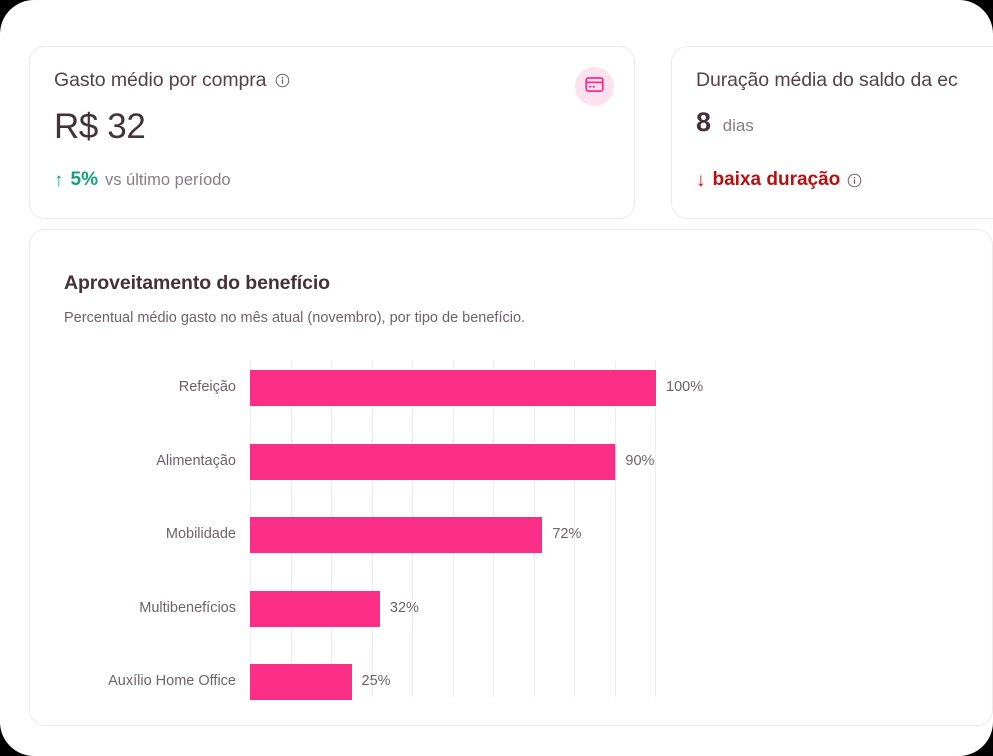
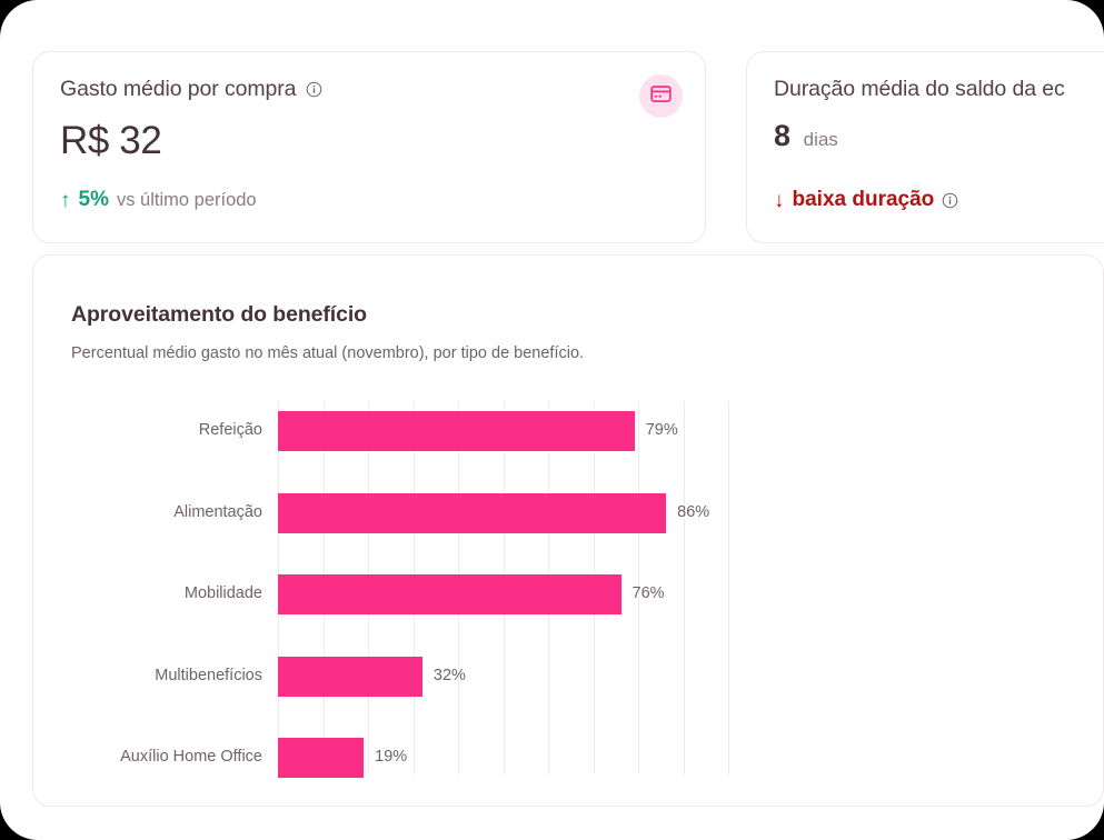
Refeição: 100% -> 79%
Alimentação: 90% -> 86%
Mobilidade: 72% -> 76%
Auxílio Home Office: 25% -> 19%
